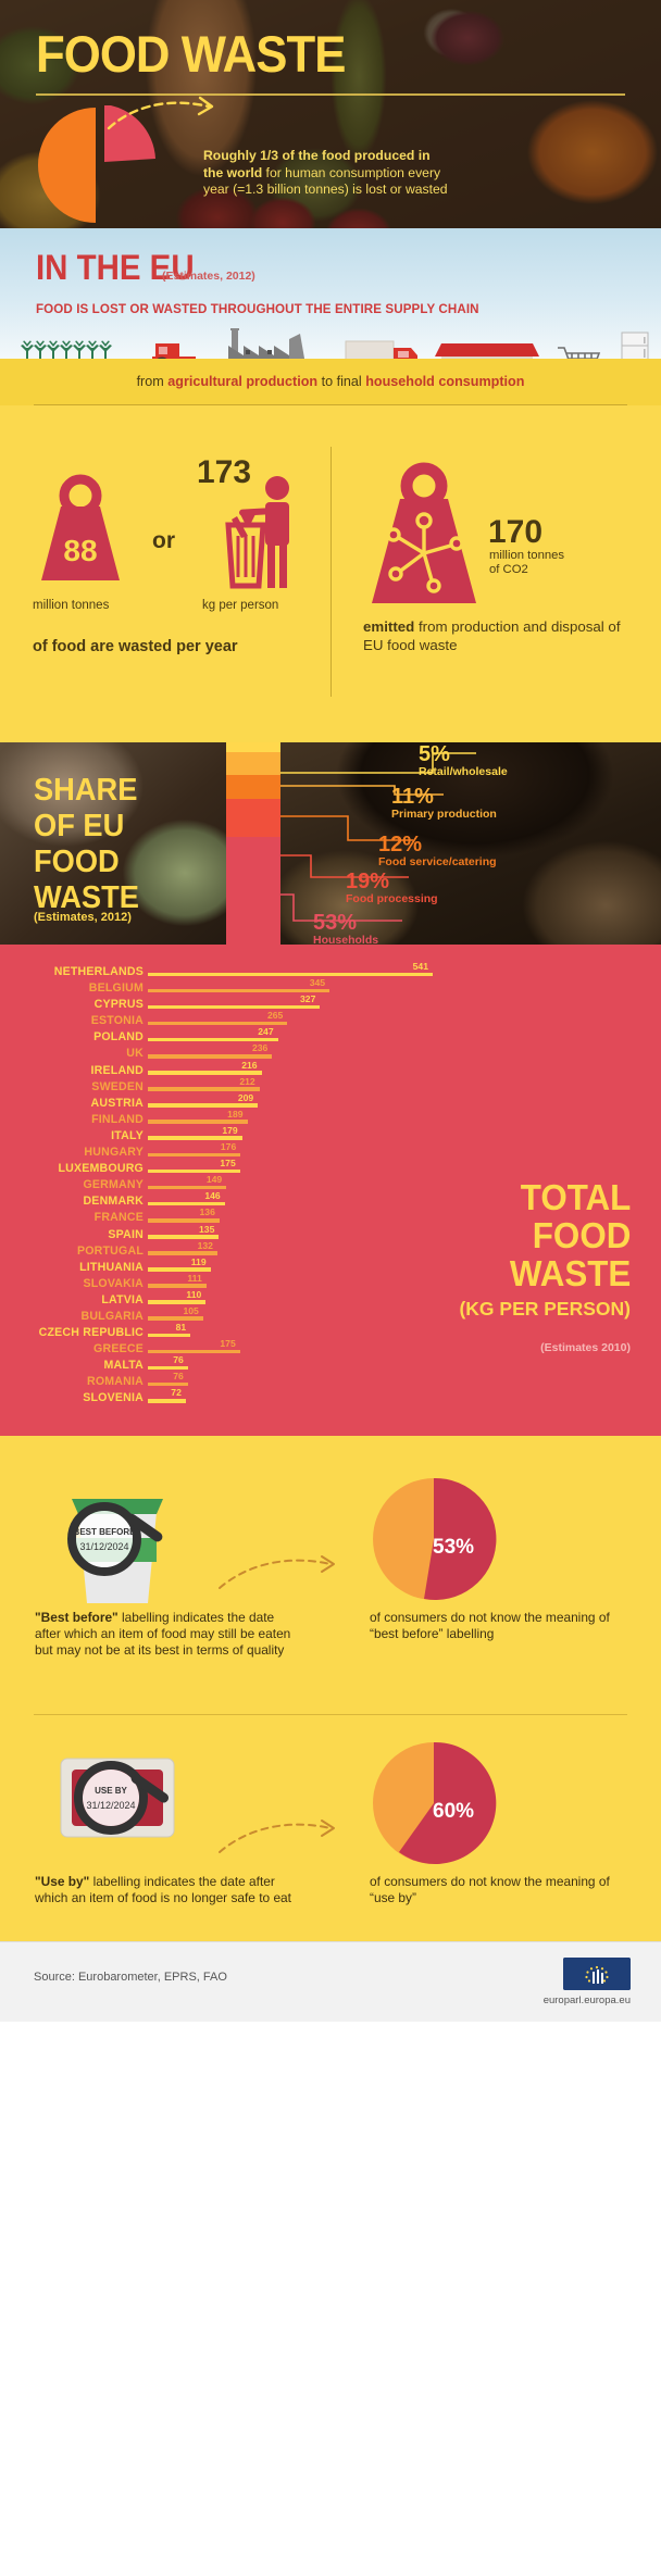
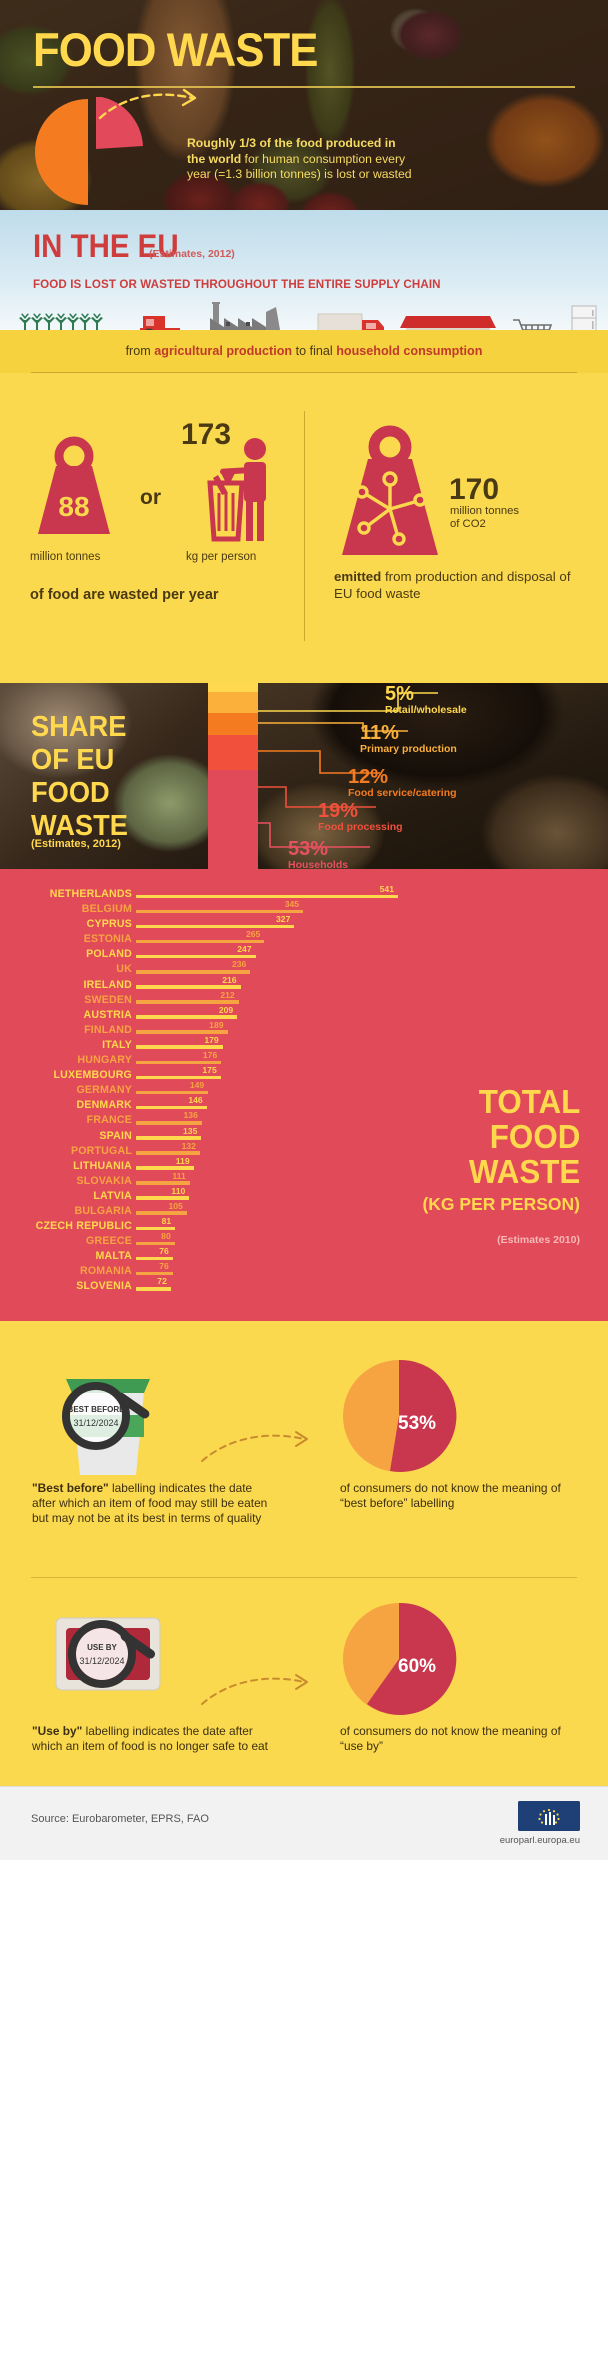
TOTAL FOOD WASTE/GREECE: 175 -> 80
